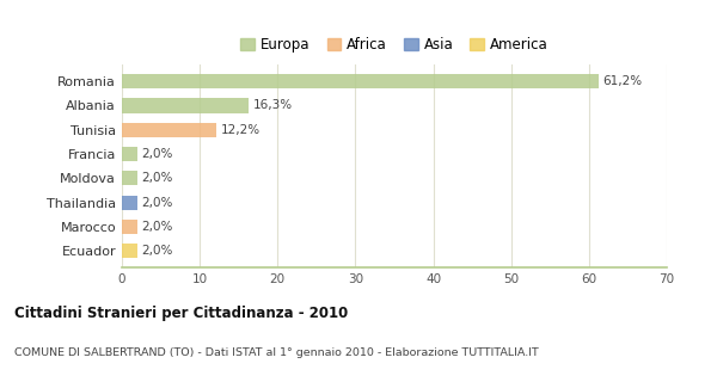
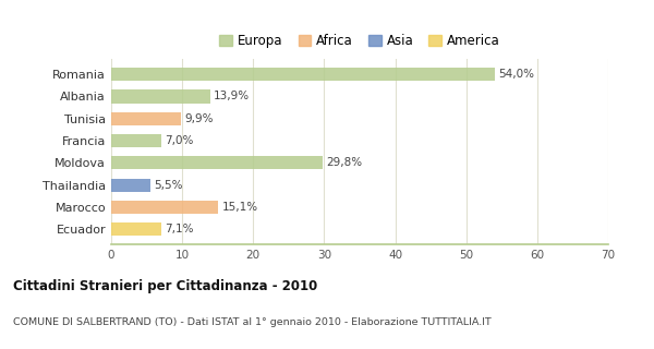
Romania: 61,2% -> 54,0%
Albania: 16,3% -> 13,9%
Tunisia: 12,2% -> 9,9%
Francia: 2,0% -> 7,0%
Moldova: 2,0% -> 29,8%
Thailandia: 2,0% -> 5,5%
Marocco: 2,0% -> 15,1%
Ecuador: 2,0% -> 7,1%
